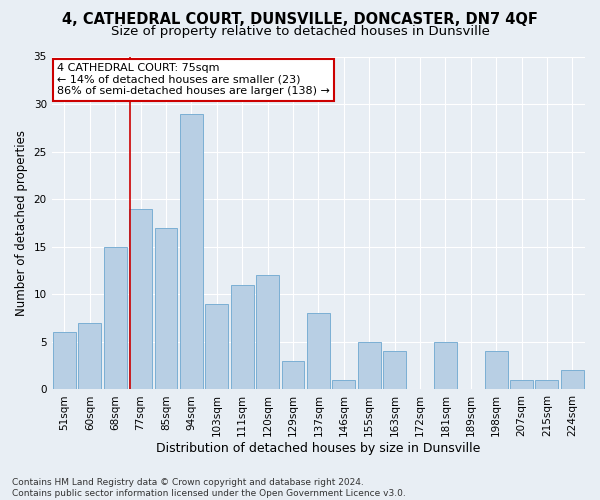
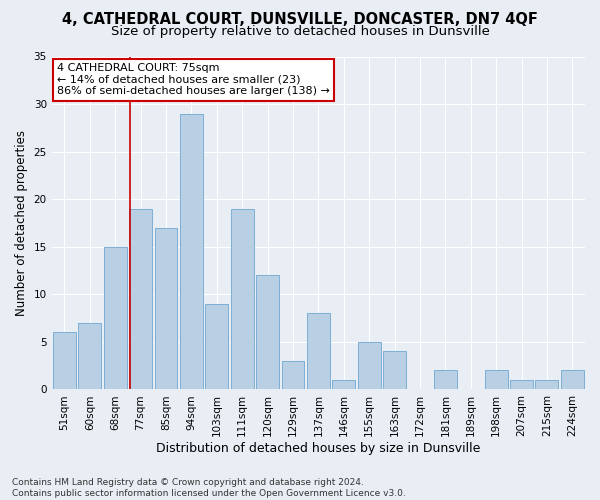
111sqm: 11 -> 19
181sqm: 5 -> 2
198sqm: 4 -> 2
